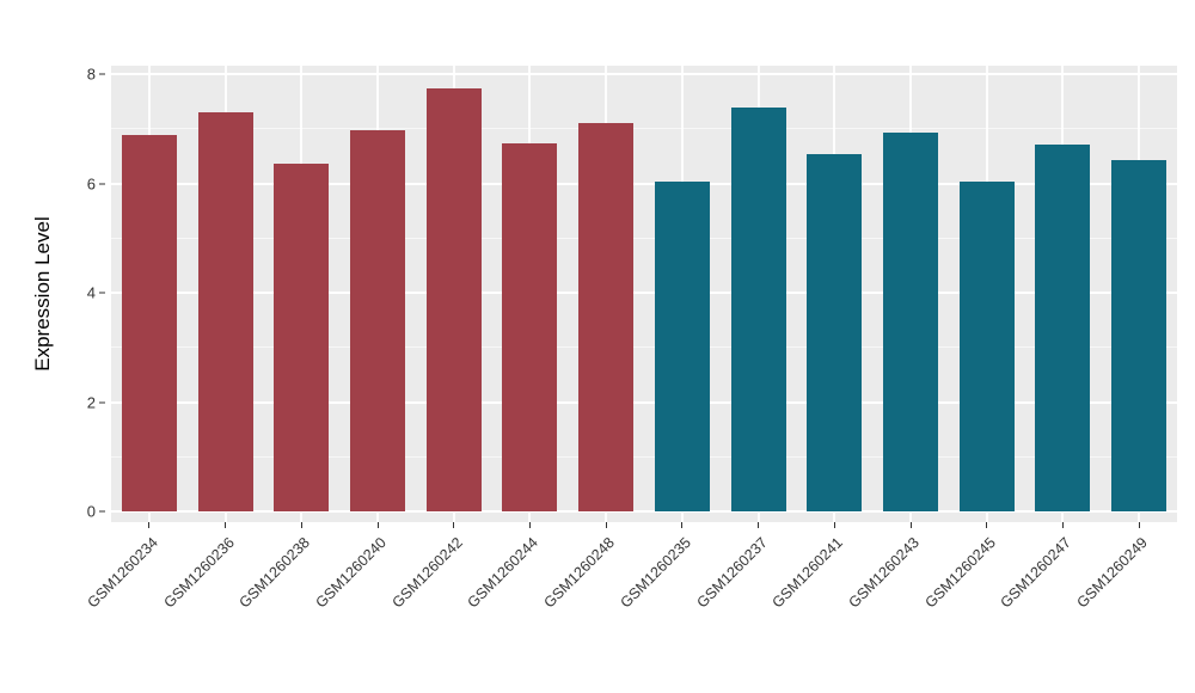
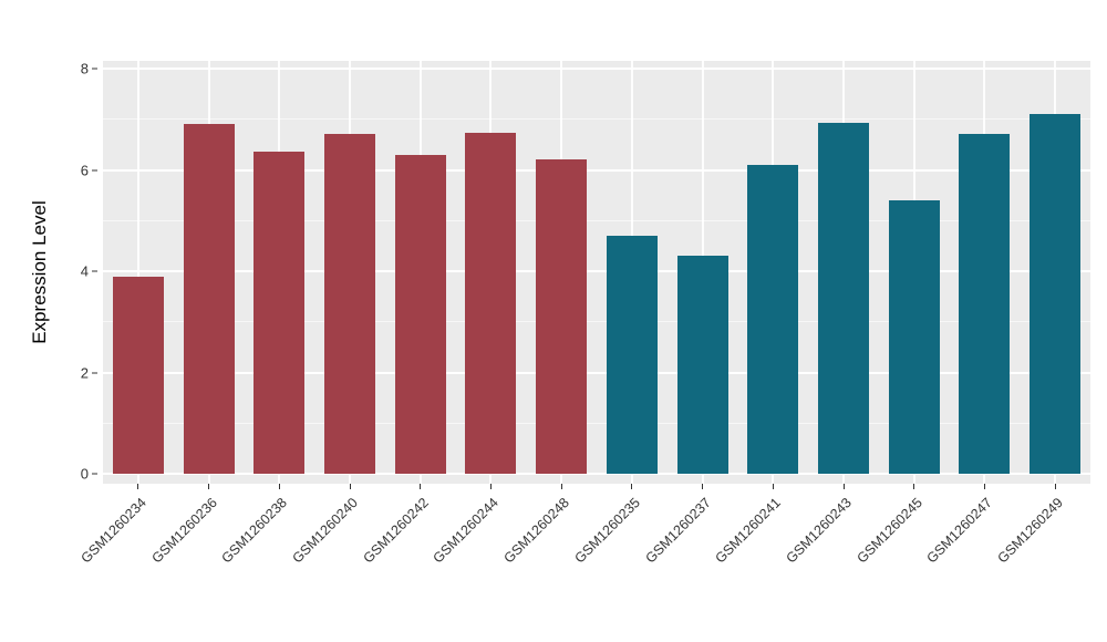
GSM1260234: 6.9 -> 3.9
GSM1260236: 7.3 -> 6.9
GSM1260240: 7.0 -> 6.7
GSM1260242: 7.7 -> 6.3
GSM1260248: 7.1 -> 6.2
GSM1260235: 6.0 -> 4.7
GSM1260237: 7.4 -> 4.3
GSM1260241: 6.5 -> 6.1
GSM1260245: 6.0 -> 5.4
GSM1260249: 6.4 -> 7.1
